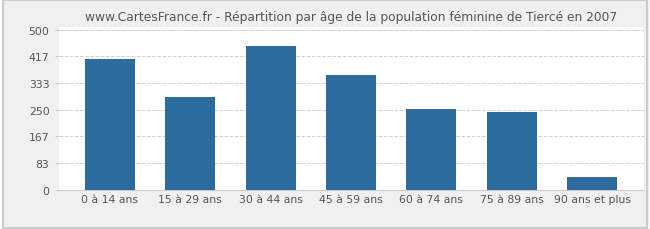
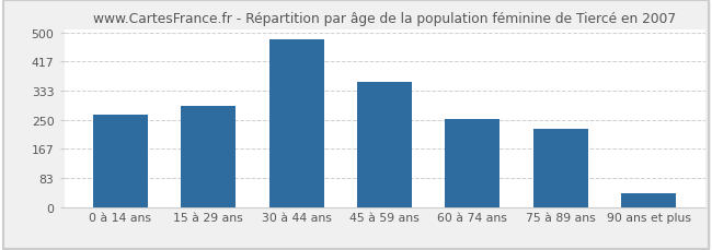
0 à 14 ans: 410 -> 265
30 à 44 ans: 450 -> 480
75 à 89 ans: 242 -> 225
